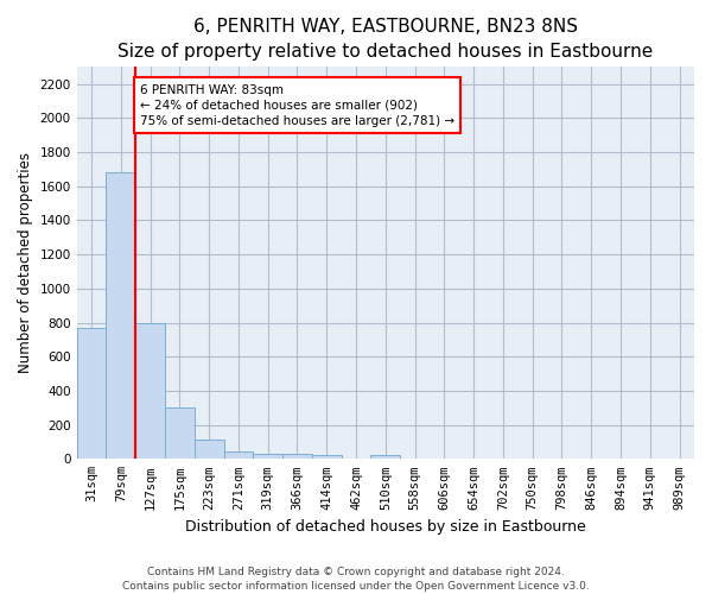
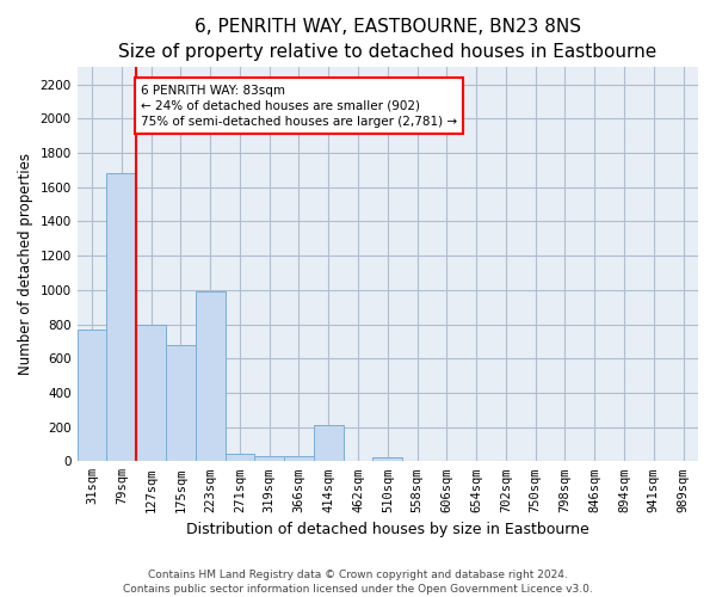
175sqm: 300 -> 680
223sqm: 120 -> 990
414sqm: 20 -> 210
